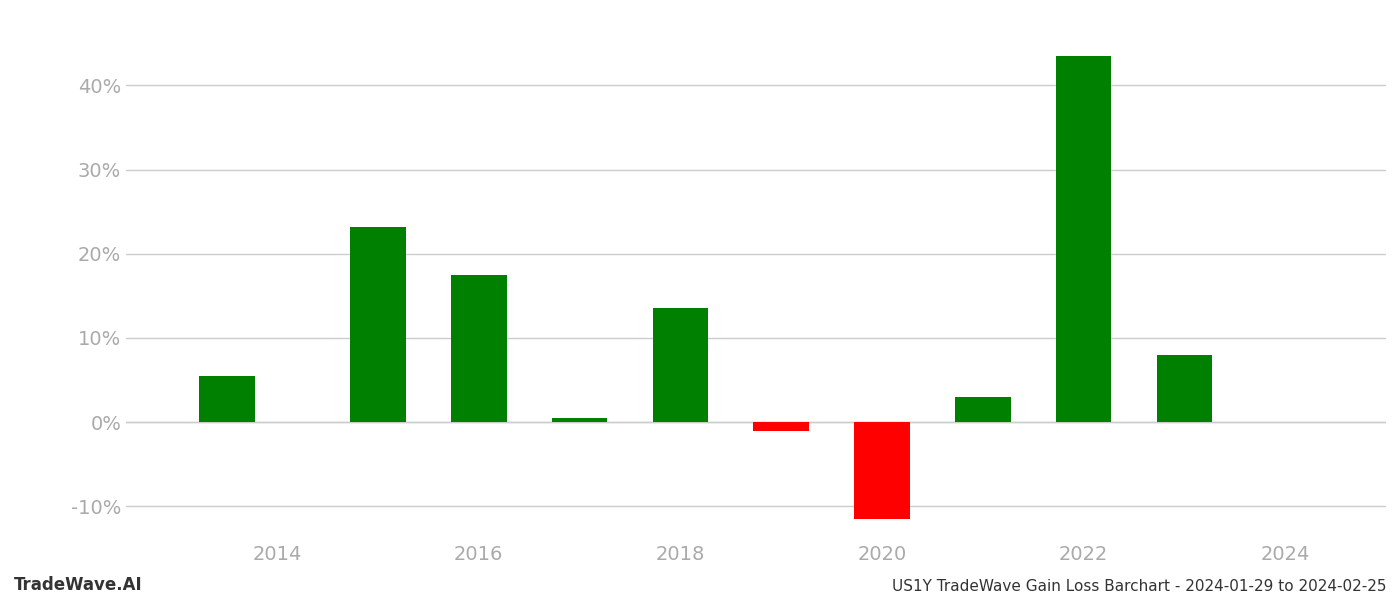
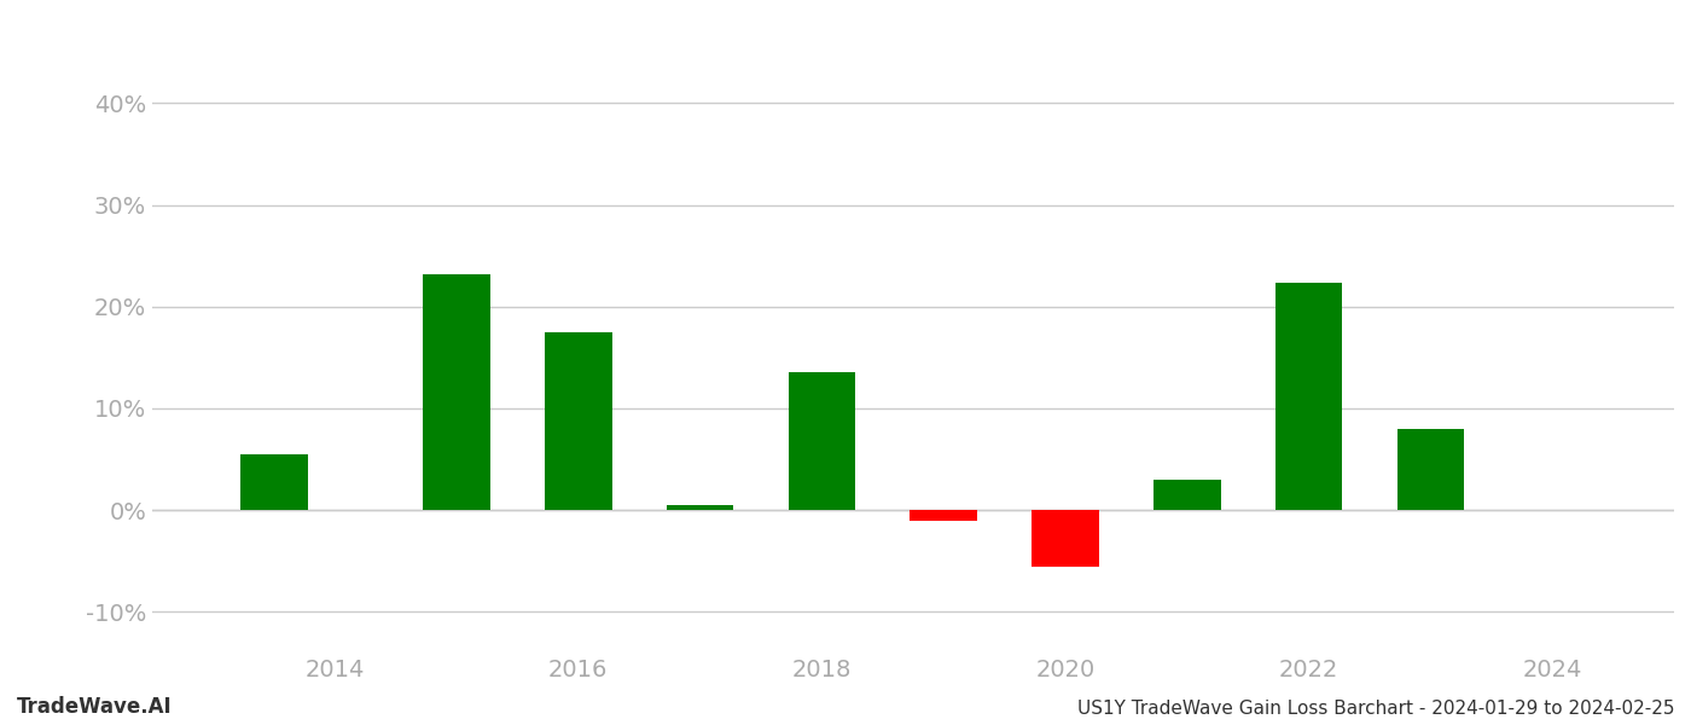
2020: -11.5% -> -5.6%
2022: 43.5% -> 22.4%
